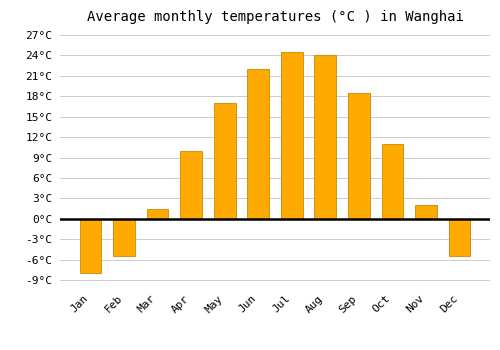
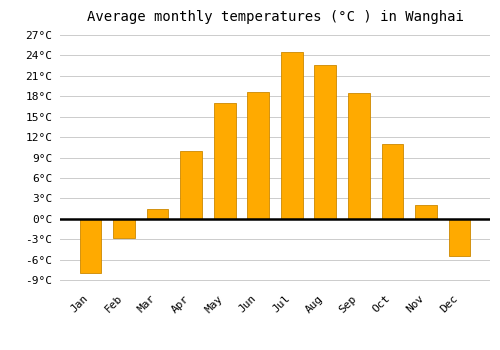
Feb: -5.5°C -> -2.8°C
Jun: 22.0°C -> 18.6°C
Aug: 24.0°C -> 22.6°C
